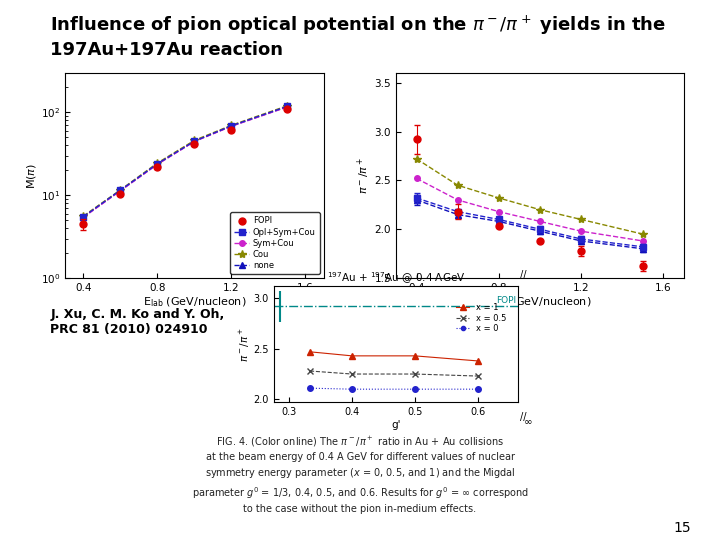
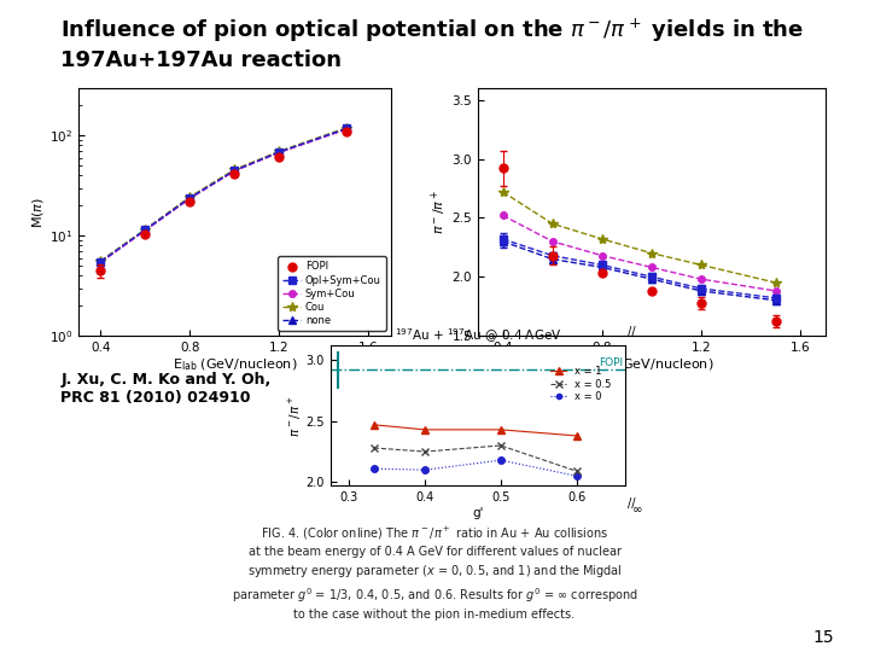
x = 0.5/0.5: 2.25 -> 2.30
x = 0/0.5: 2.10 -> 2.18
x = 0.5/0.6: 2.23 -> 2.09
x = 0/0.6: 2.10 -> 2.05
